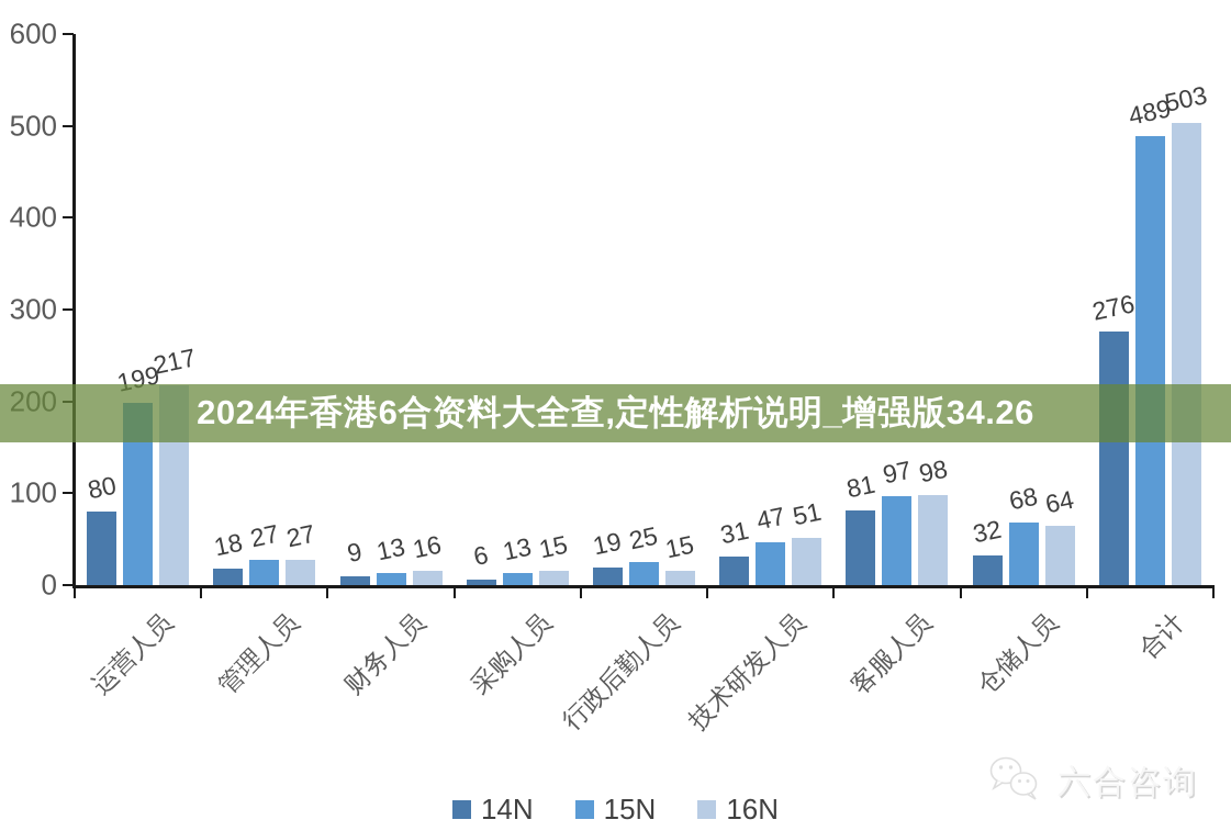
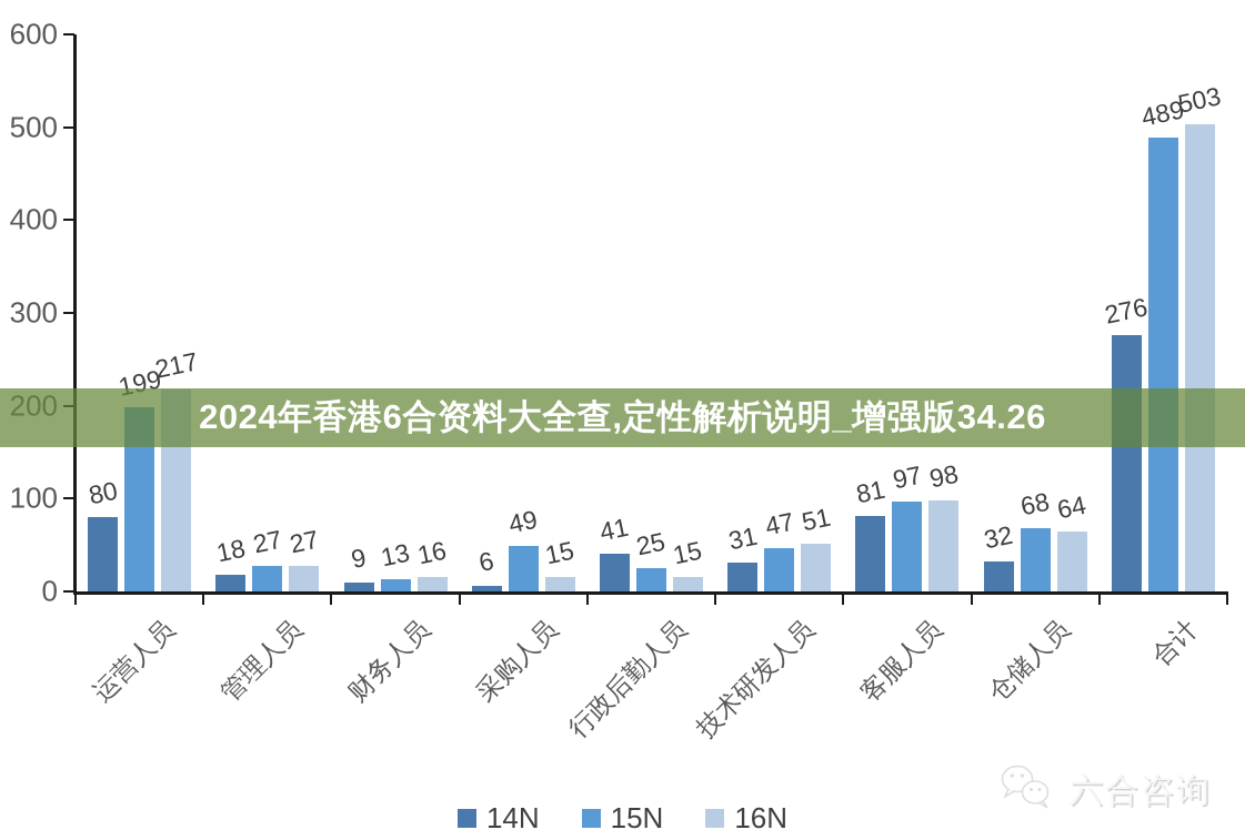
15N/采购人员: 13 -> 49
14N/行政后勤人员: 19 -> 41
